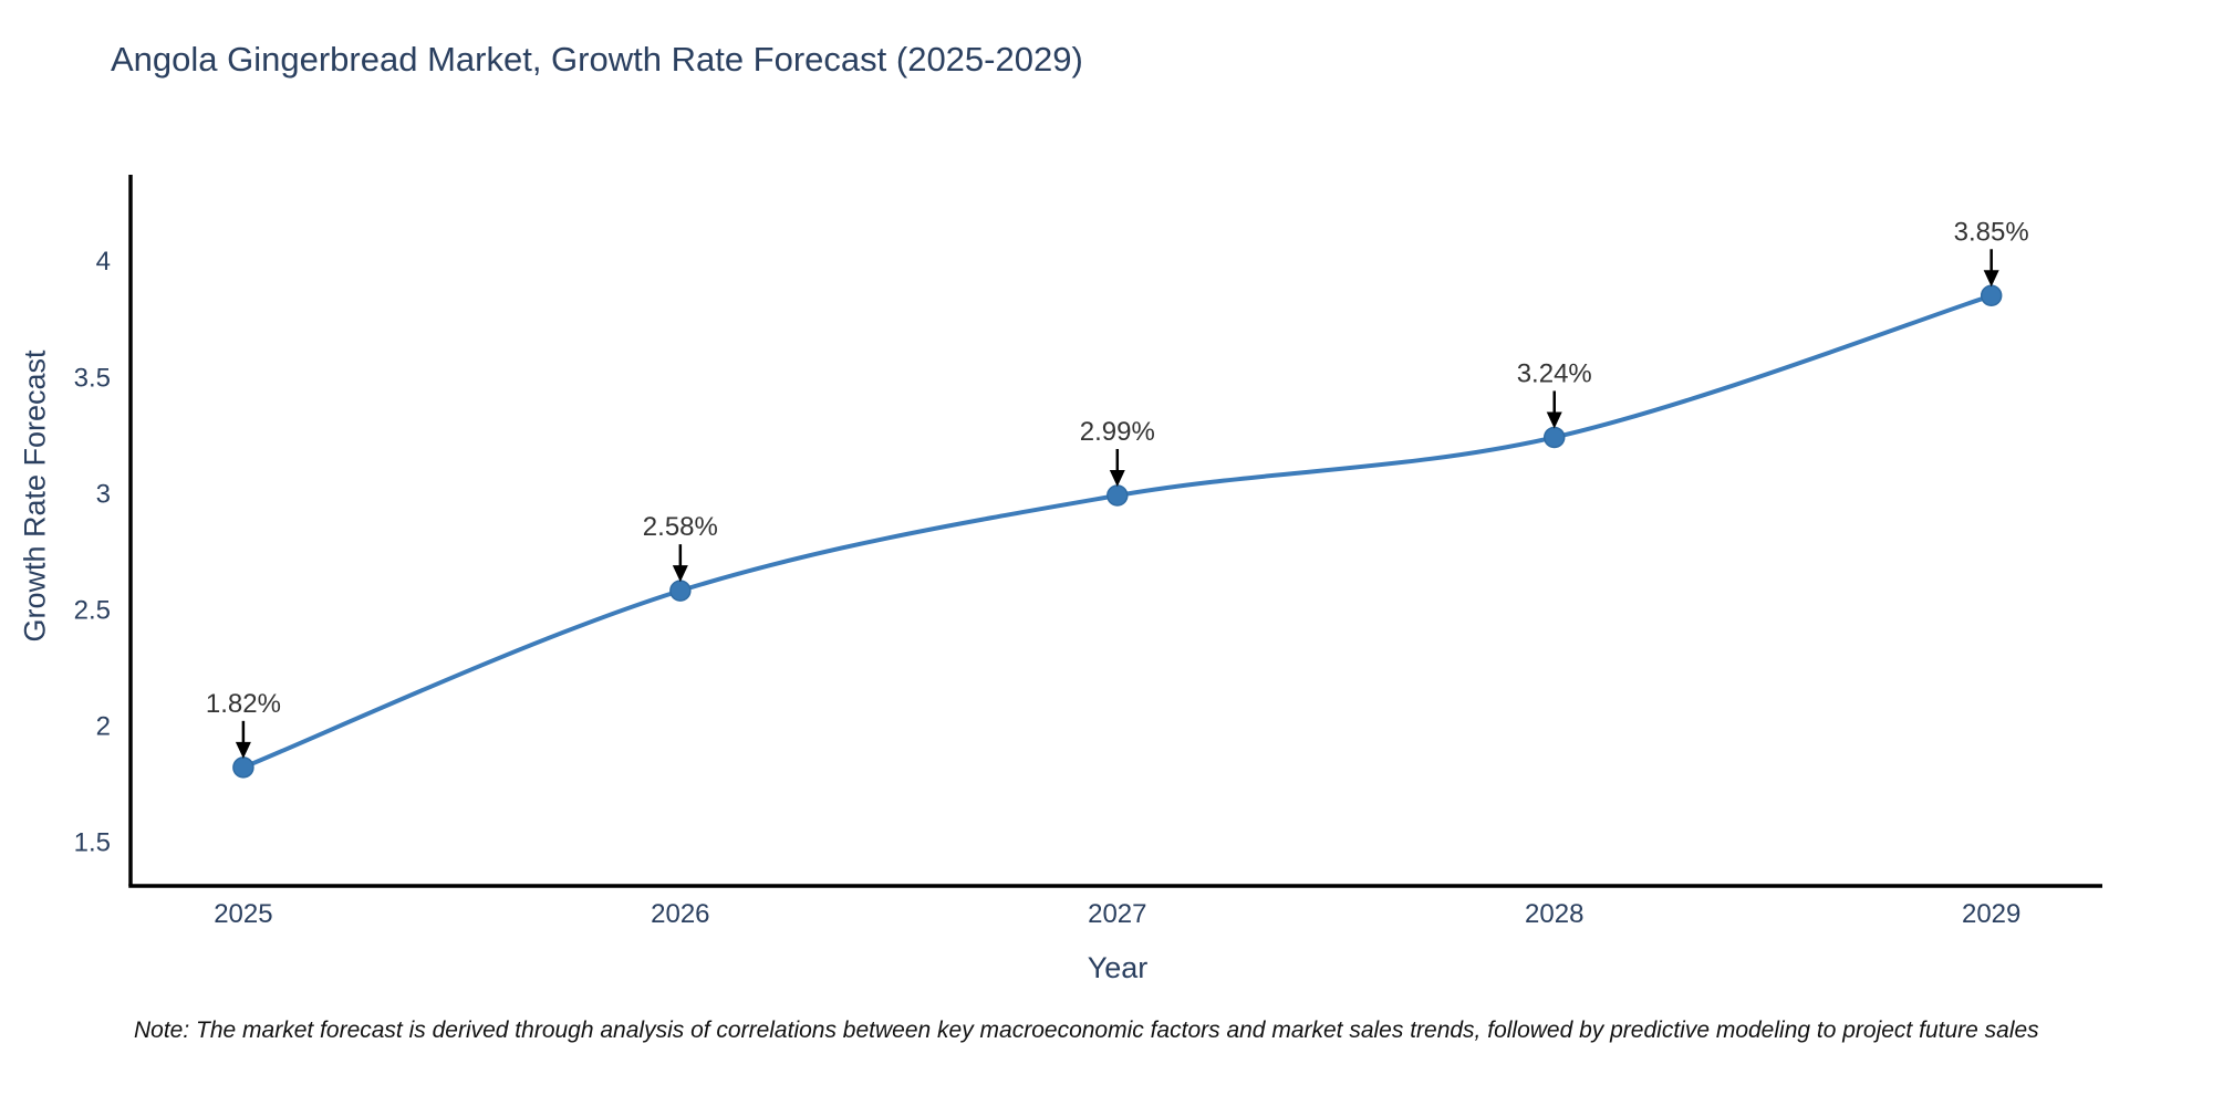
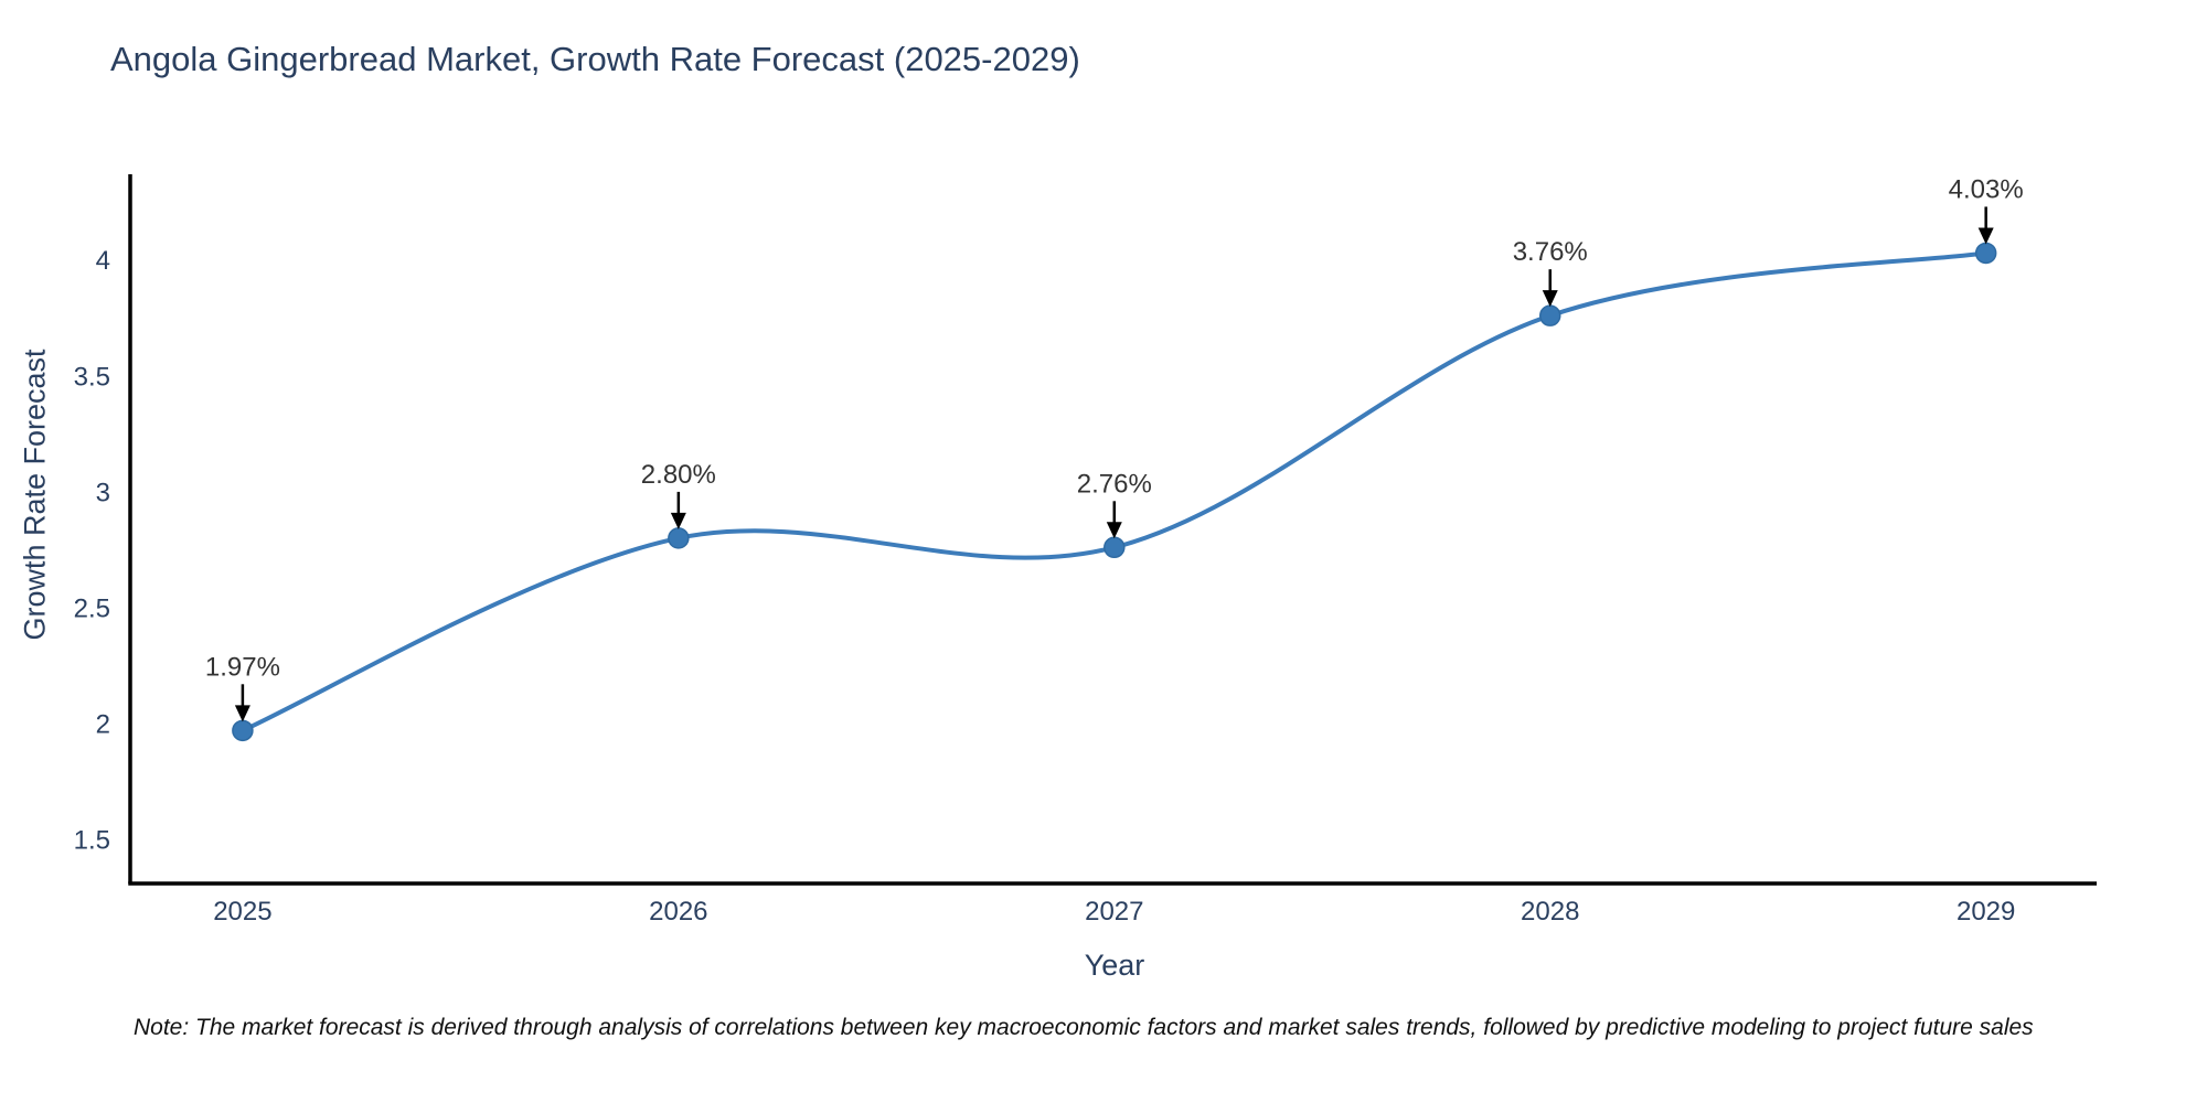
2025: 1.82% -> 1.97%
2026: 2.58% -> 2.80%
2027: 2.99% -> 2.76%
2028: 3.24% -> 3.76%
2029: 3.85% -> 4.03%
